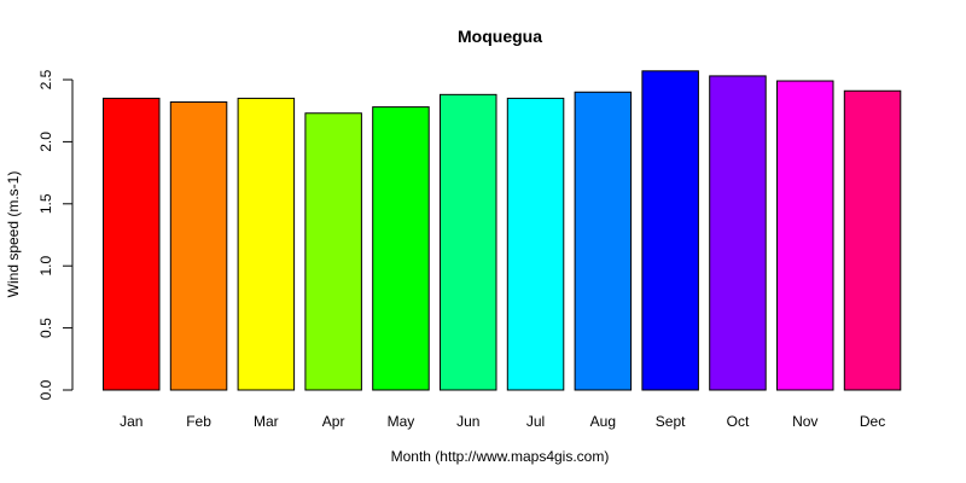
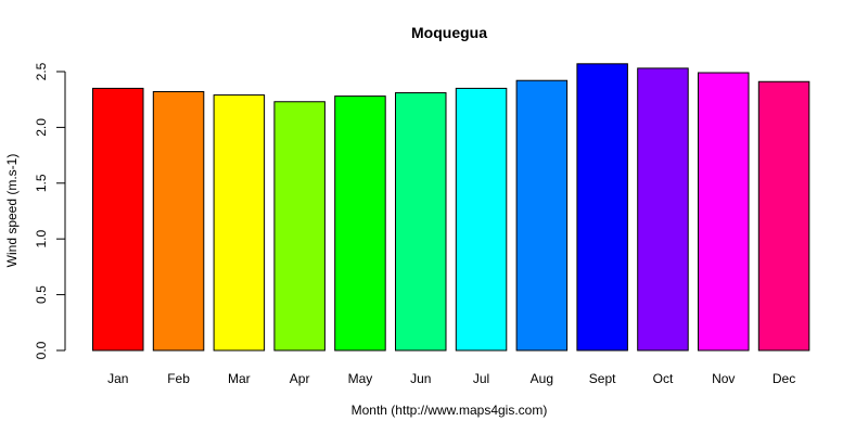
Mar: 2.35 -> 2.29
Jun: 2.38 -> 2.31
Aug: 2.40 -> 2.42
